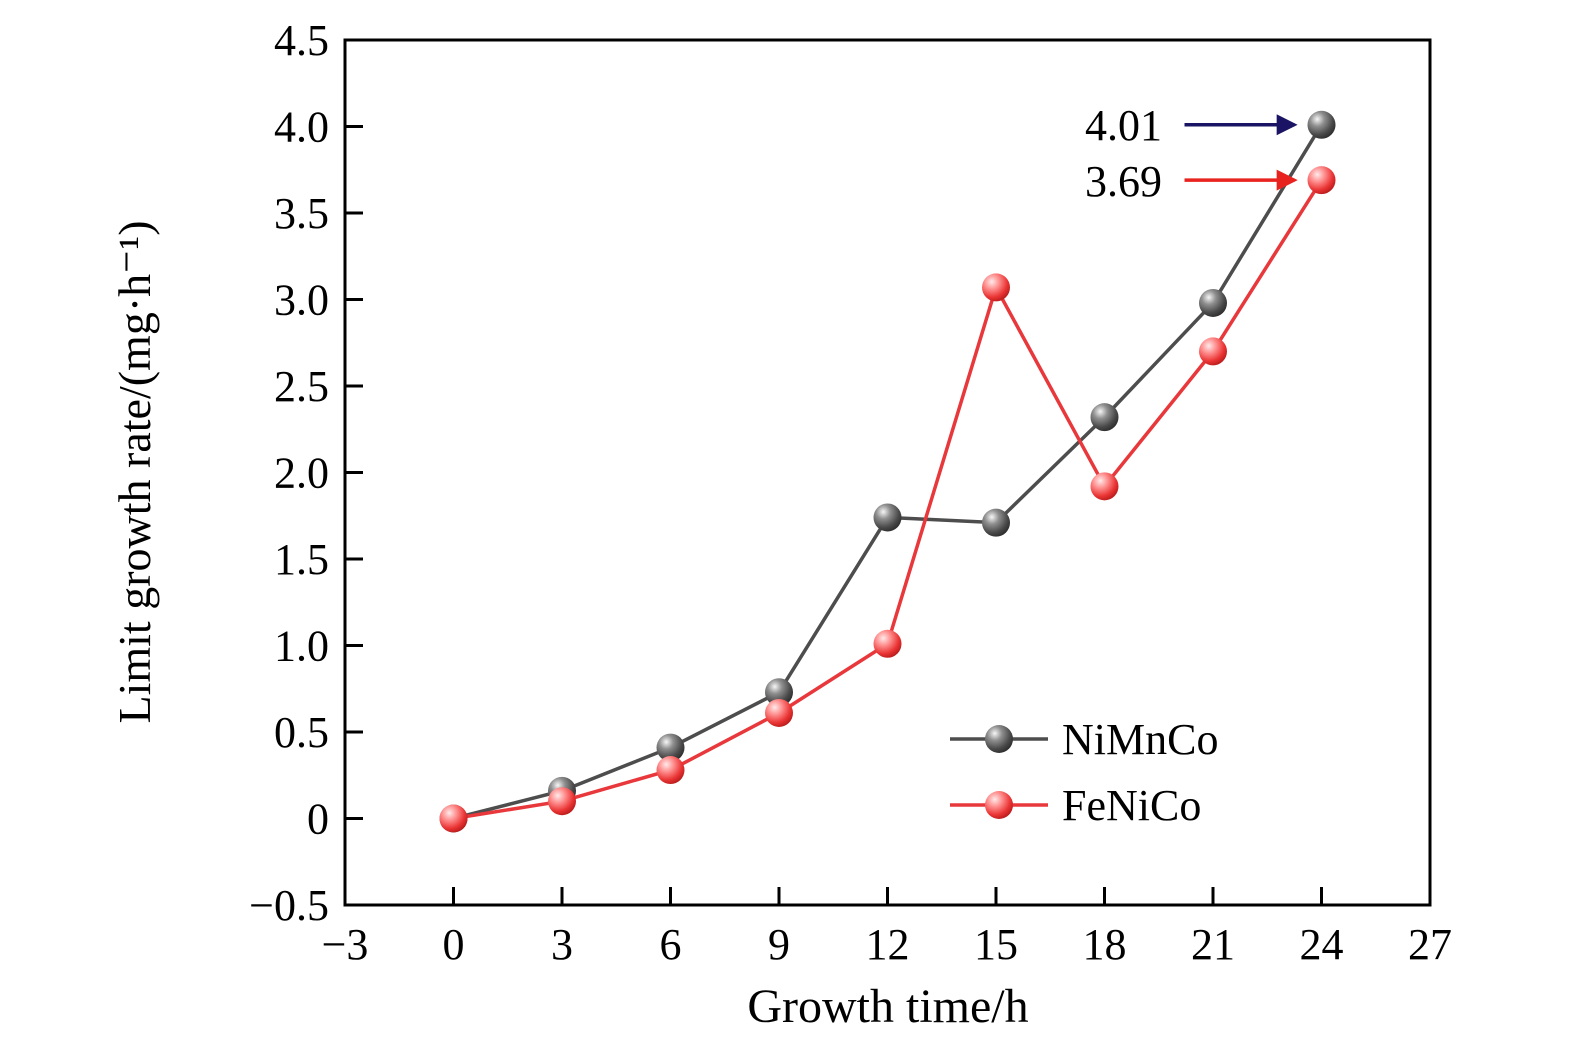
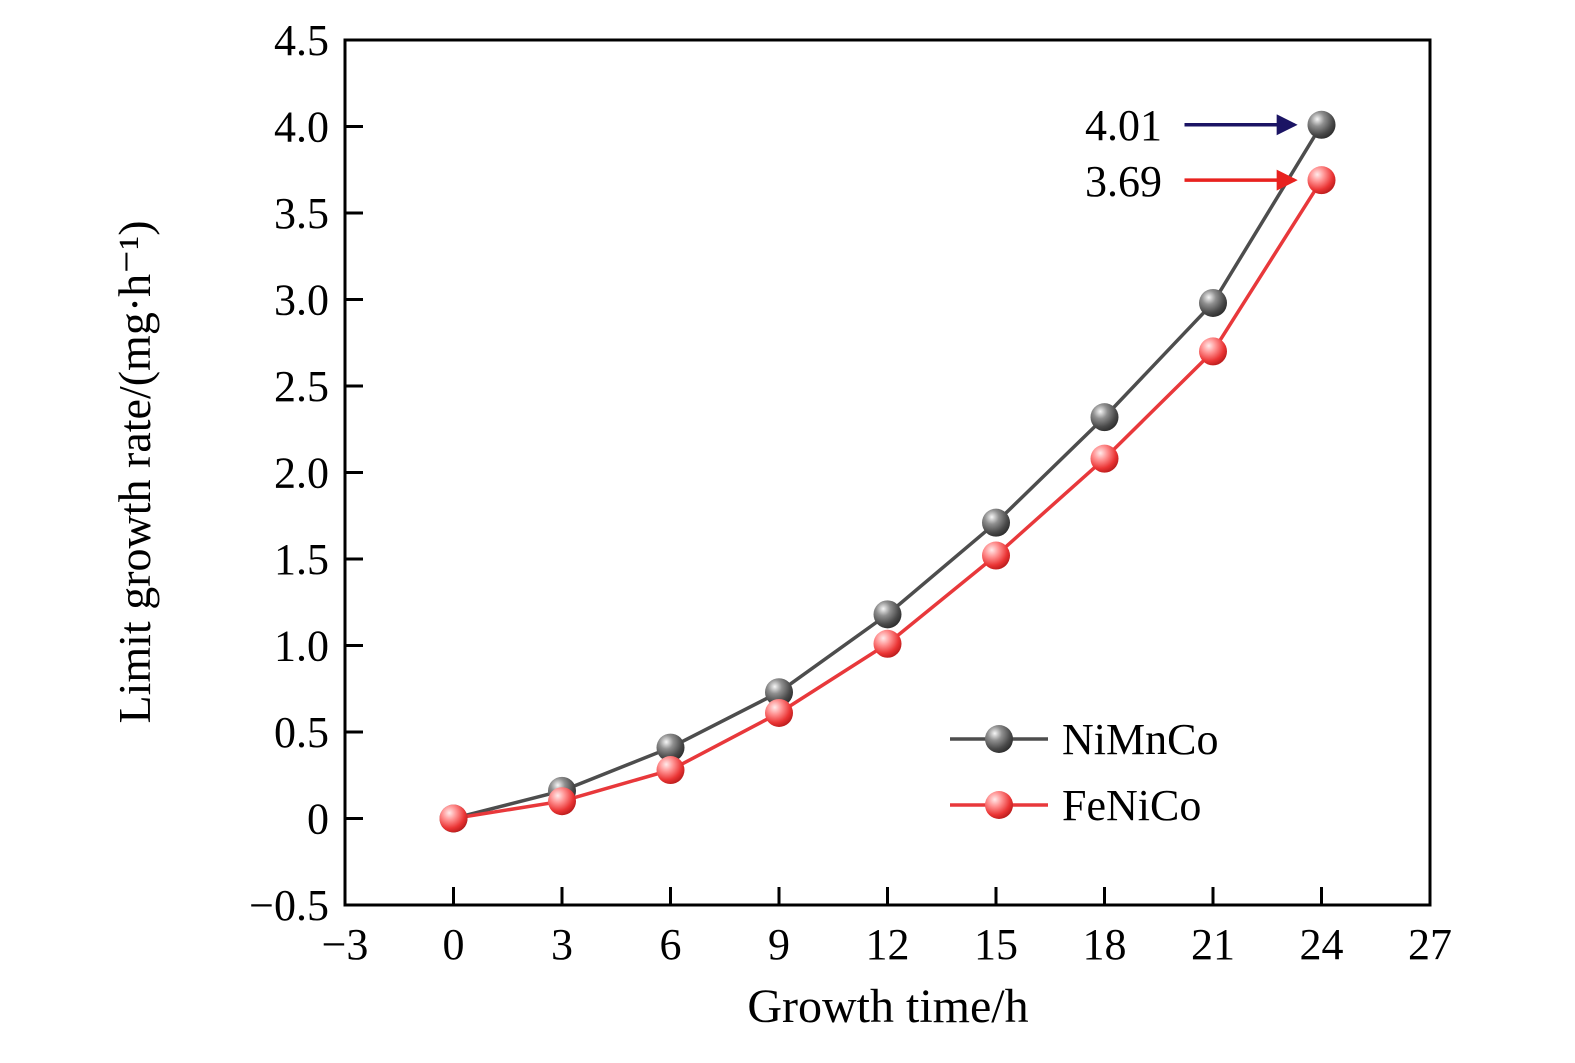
NiMnCo/12: 1.74 -> 1.18
FeNiCo/15: 3.07 -> 1.52
FeNiCo/18: 1.92 -> 2.08
